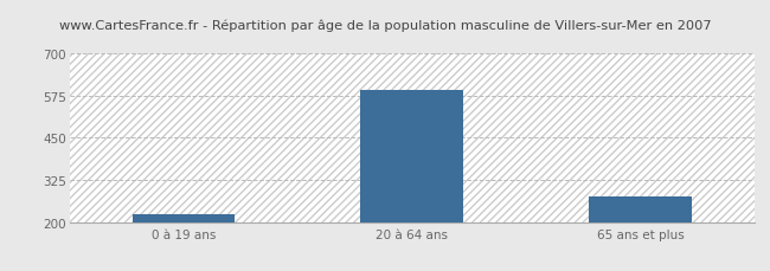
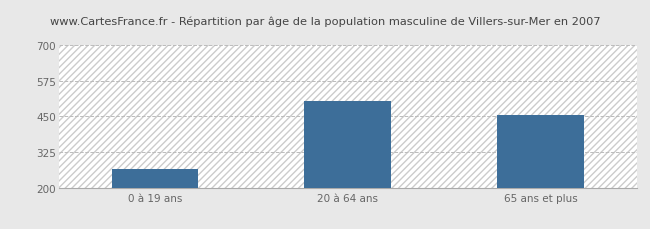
0 à 19 ans: 222 -> 265
20 à 64 ans: 593 -> 505
65 ans et plus: 277 -> 455
